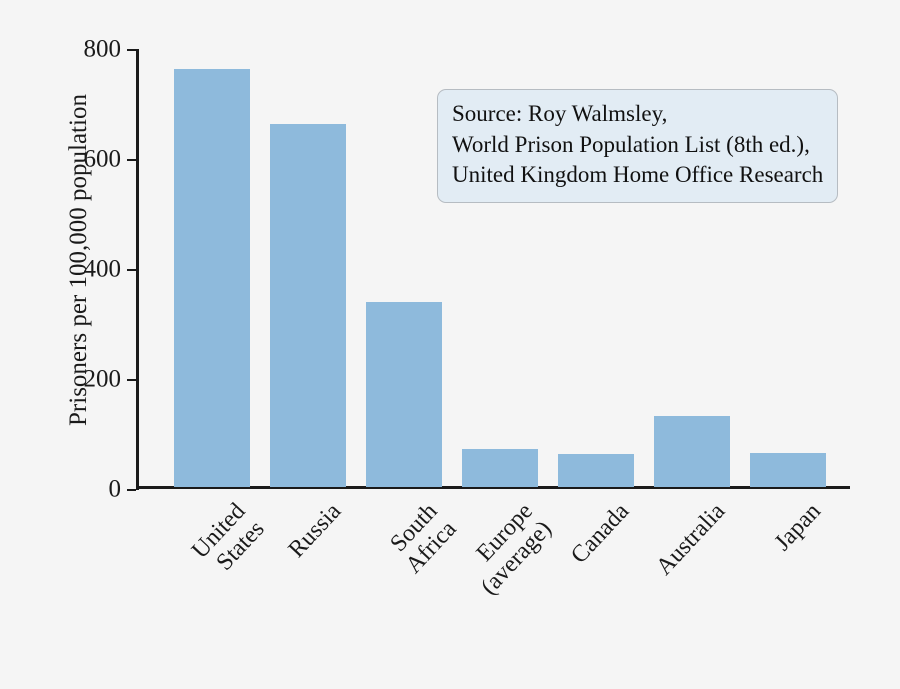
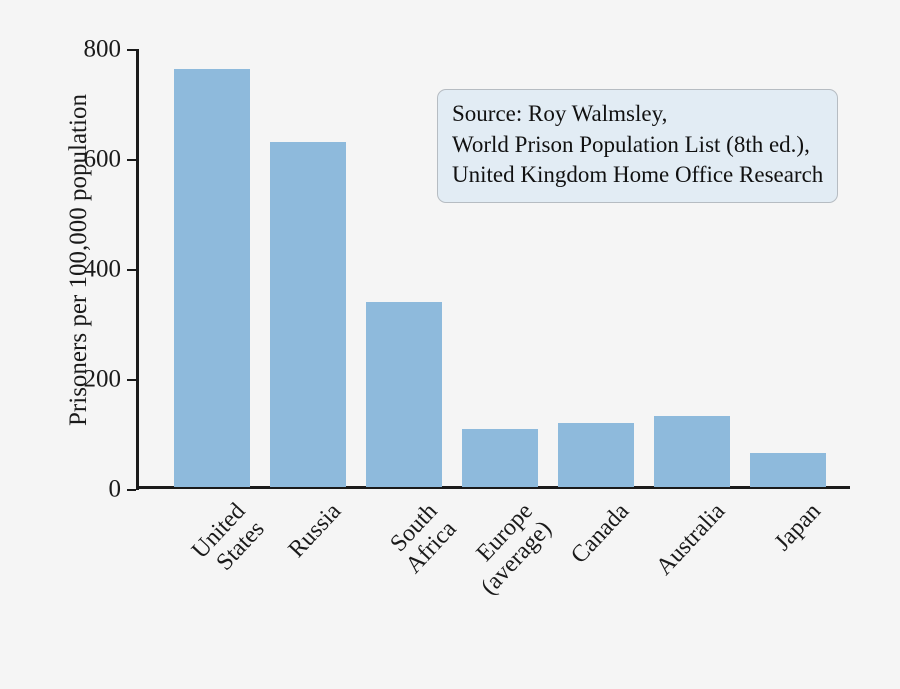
Russia: 660 -> 630
Europe (average): 70 -> 100
Canada: 60 -> 120
